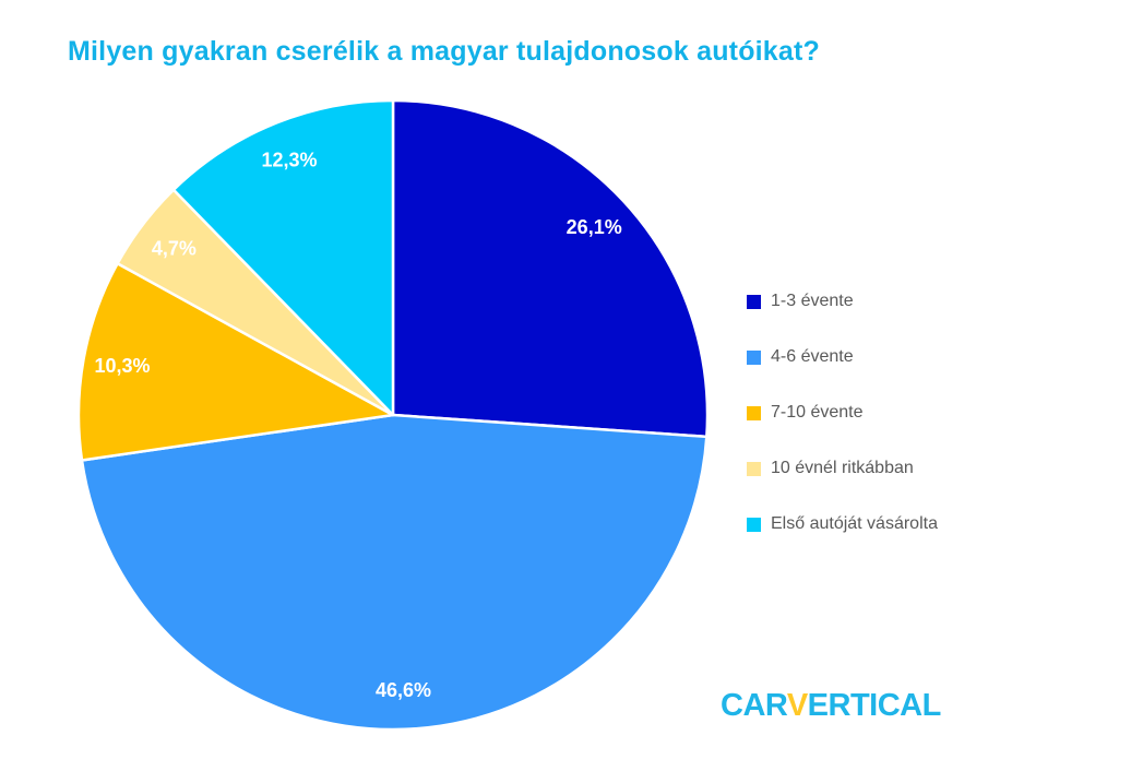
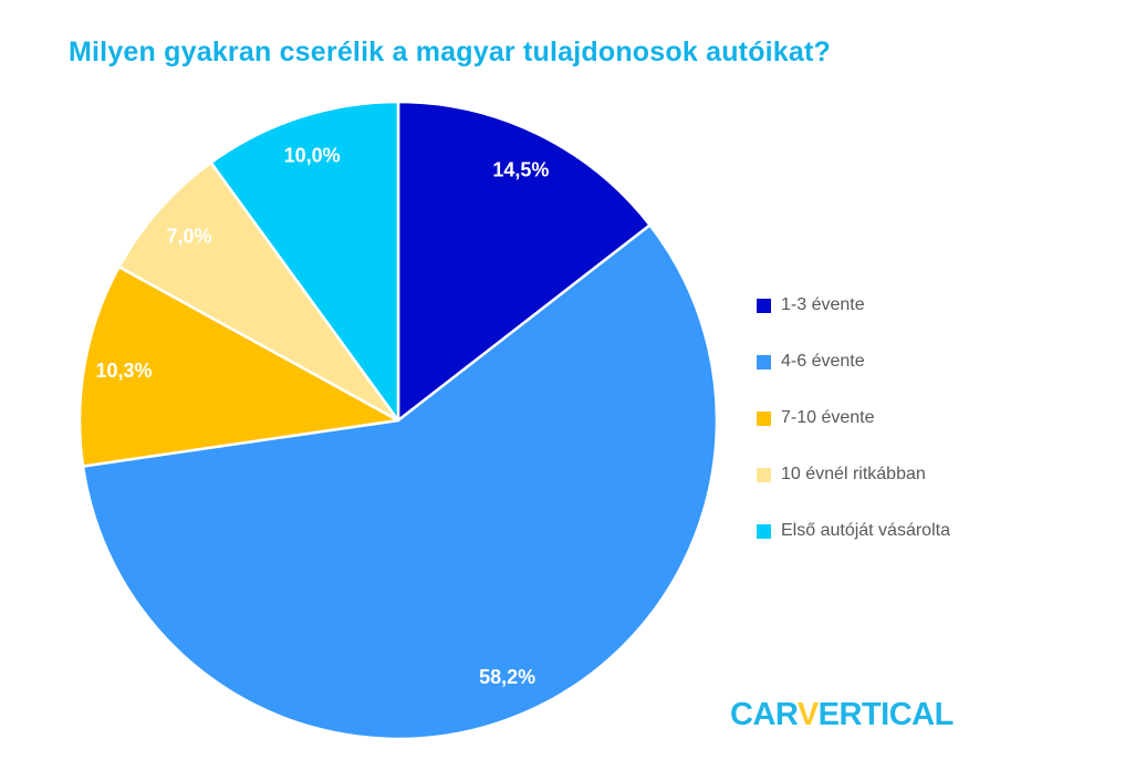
1-3 évente: 26,1% -> 14,5%
4-6 évente: 46,6% -> 58,2%
10 évnél ritkábban: 4,7% -> 7,0%
Első autóját vásárolta: 12,3% -> 10,0%
